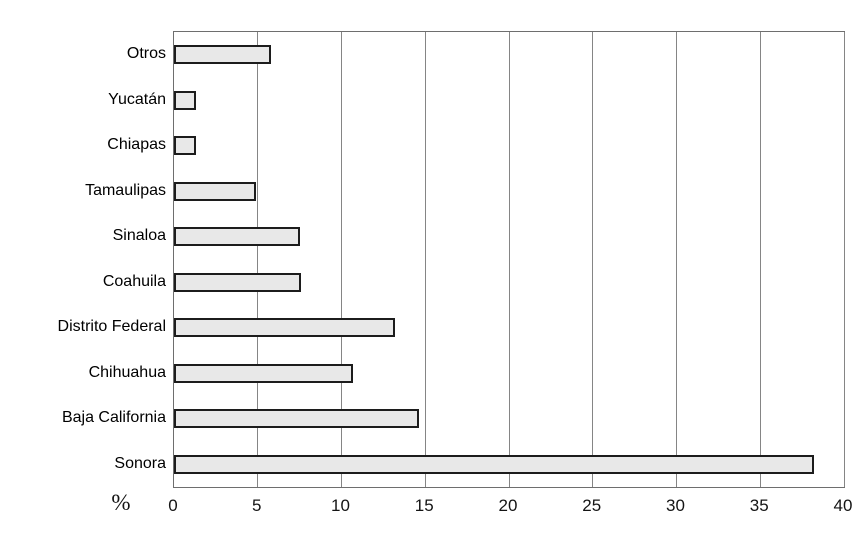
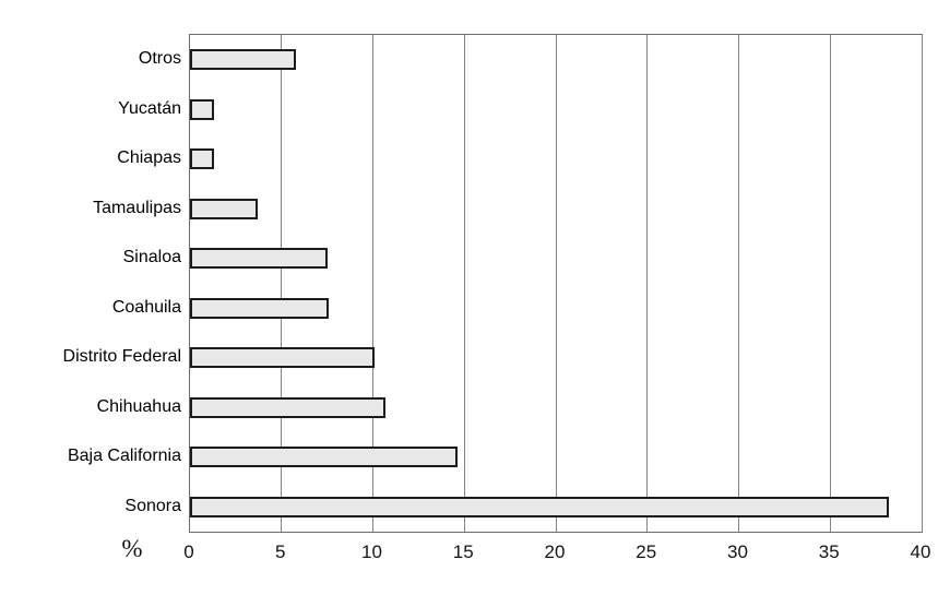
Tamaulipas: 4.9 -> 3.7
Distrito Federal: 13.2 -> 10.1
